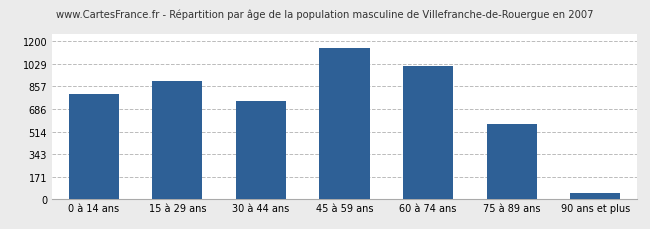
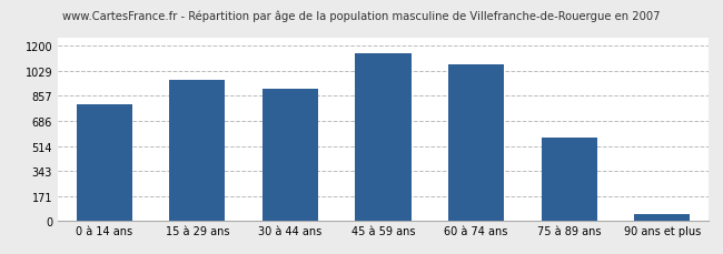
15 à 29 ans: 900 -> 970
30 à 44 ans: 750 -> 900
60 à 74 ans: 1010 -> 1070
